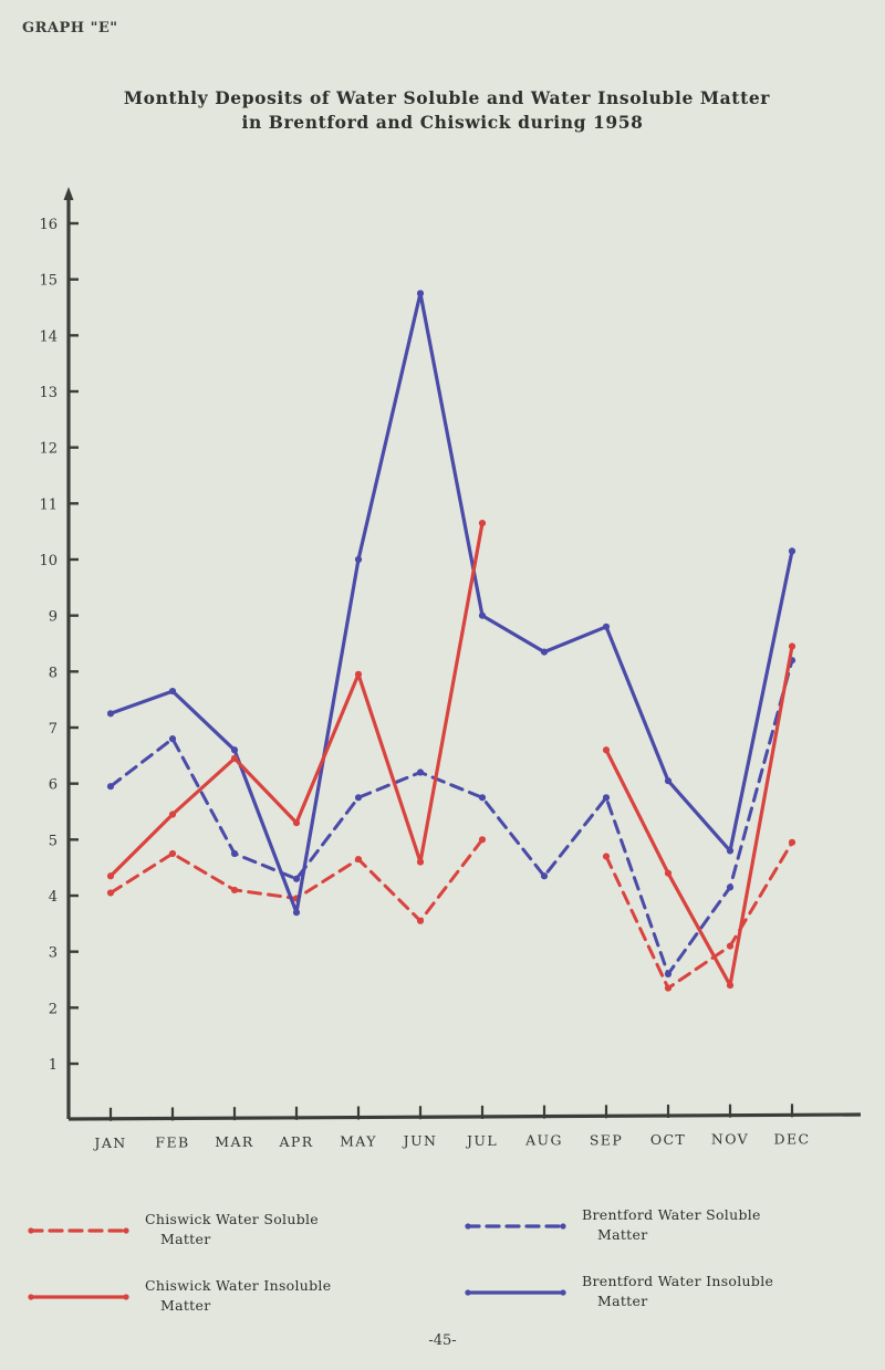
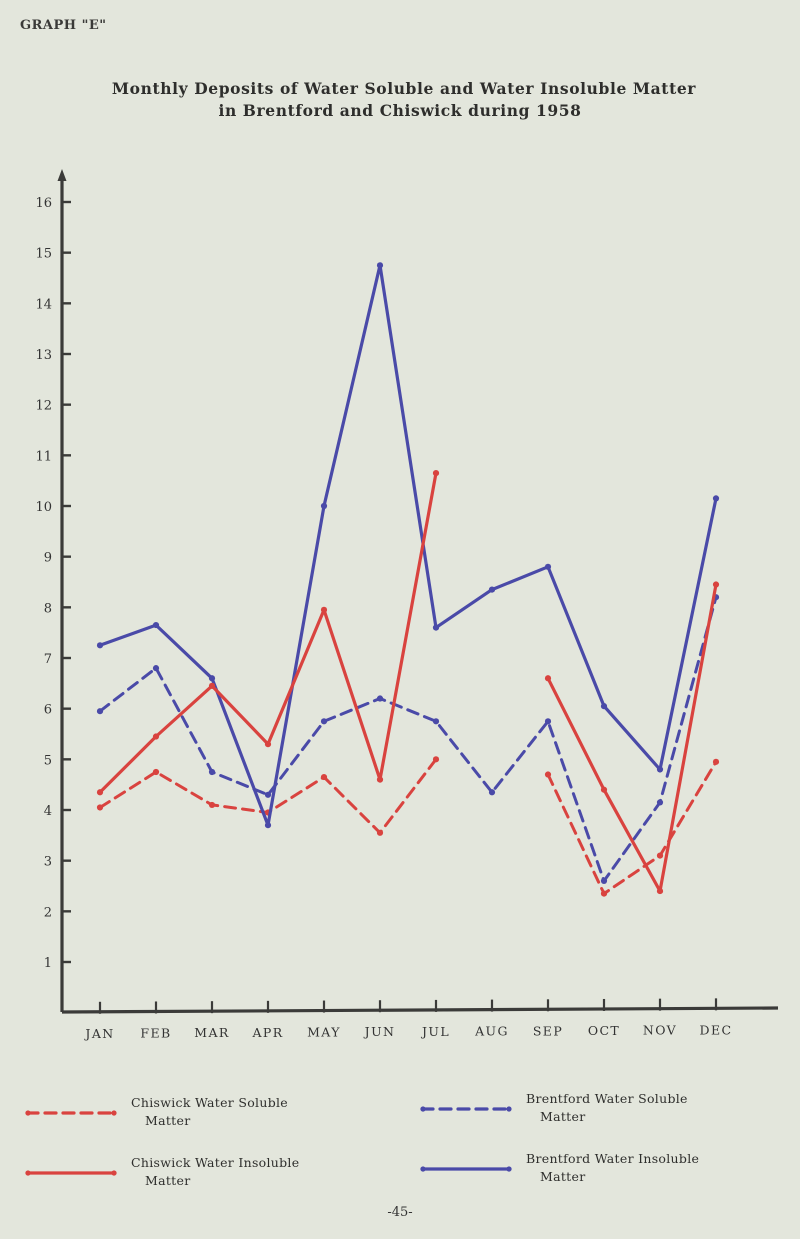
Brentford Water Insoluble Matter/JUL: 9.0 -> 7.6
